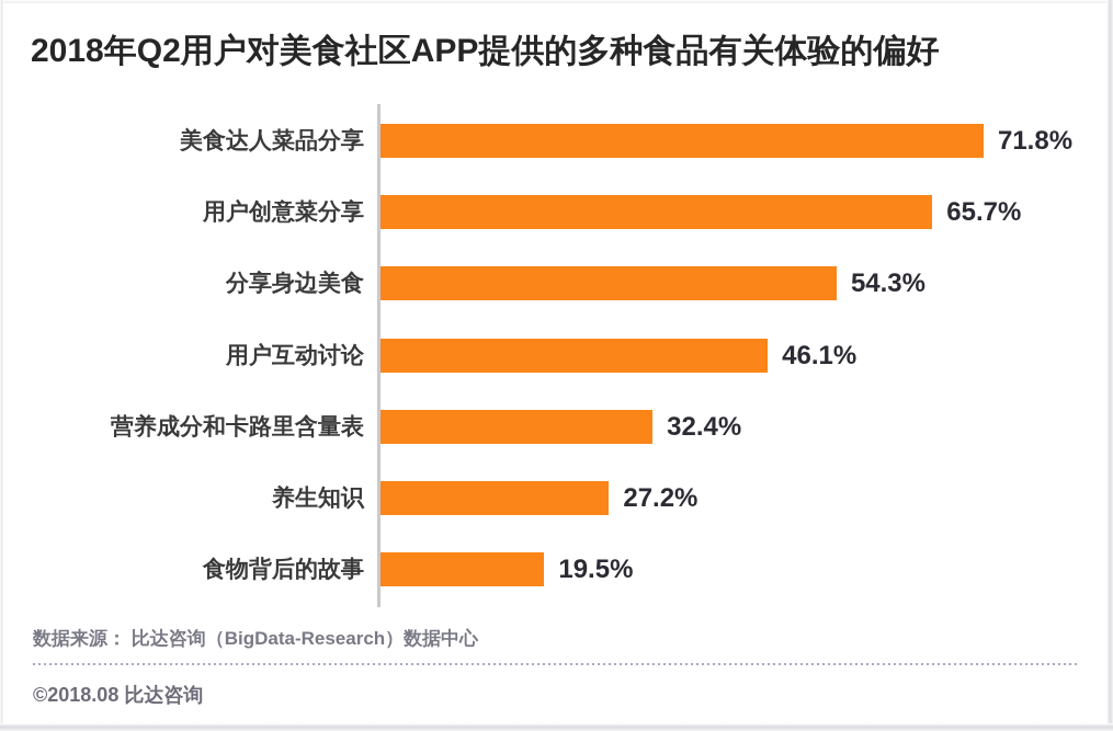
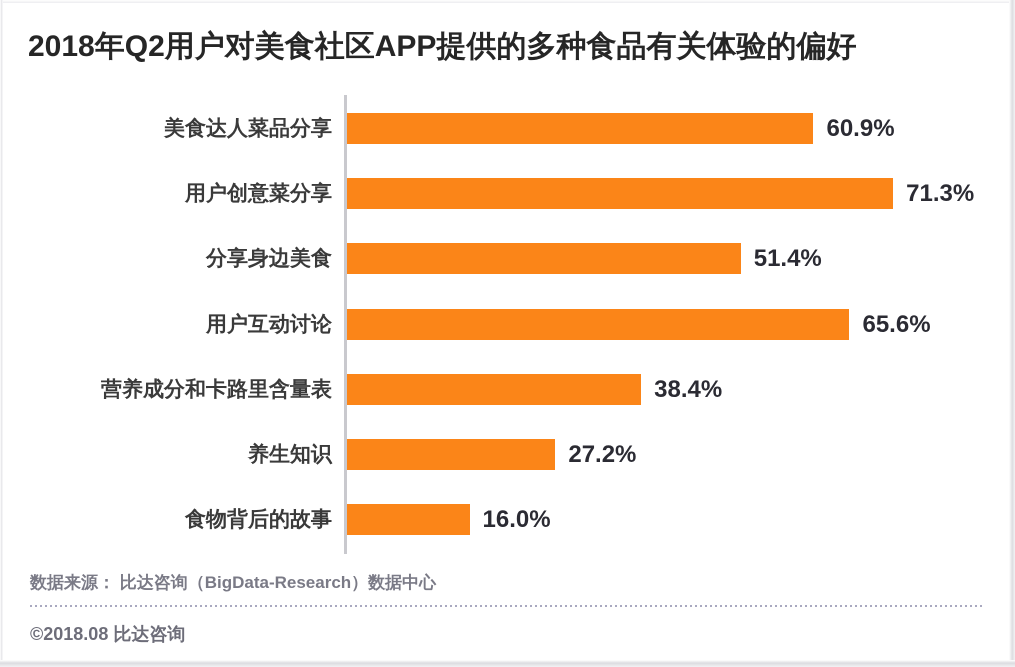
美食达人菜品分享: 71.8% -> 60.9%
用户创意菜分享: 65.7% -> 71.3%
分享身边美食: 54.3% -> 51.4%
用户互动讨论: 46.1% -> 65.6%
营养成分和卡路里含量表: 32.4% -> 38.4%
食物背后的故事: 19.5% -> 16.0%
